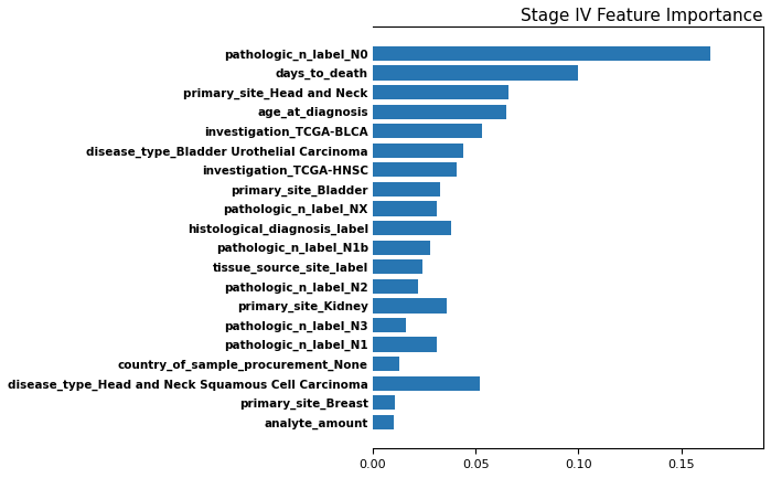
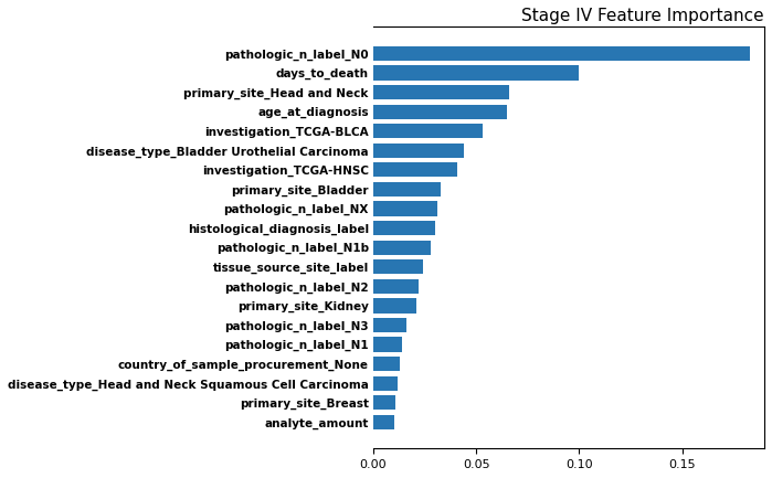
pathologic_n_label_N0: 0.164 -> 0.183
histological_diagnosis_label: 0.038 -> 0.030
primary_site_Kidney: 0.036 -> 0.021
pathologic_n_label_N1: 0.031 -> 0.014
disease_type_Head and Neck Squamous Cell Carcinoma: 0.052 -> 0.012
